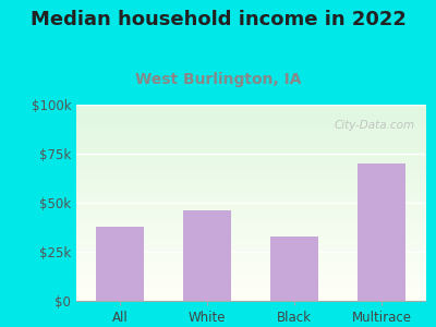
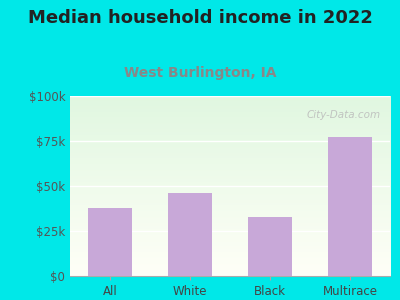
Multirace: $70k -> $77k
